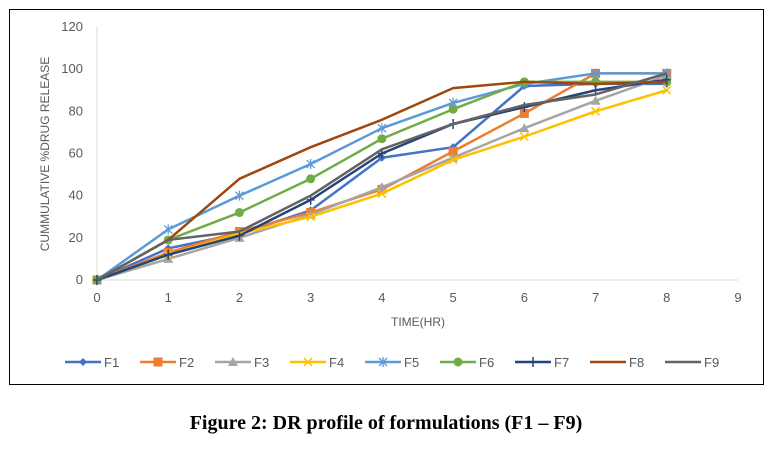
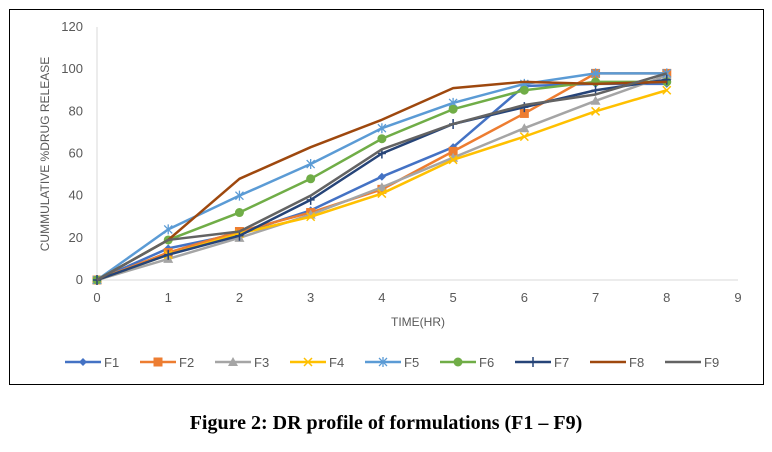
F1/4: 58 -> 49
F6/6: 94 -> 90
